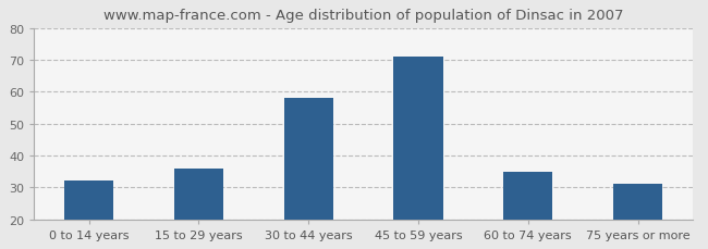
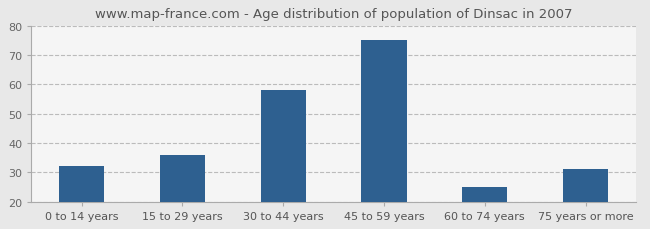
45 to 59 years: 71 -> 75
60 to 74 years: 35 -> 25
